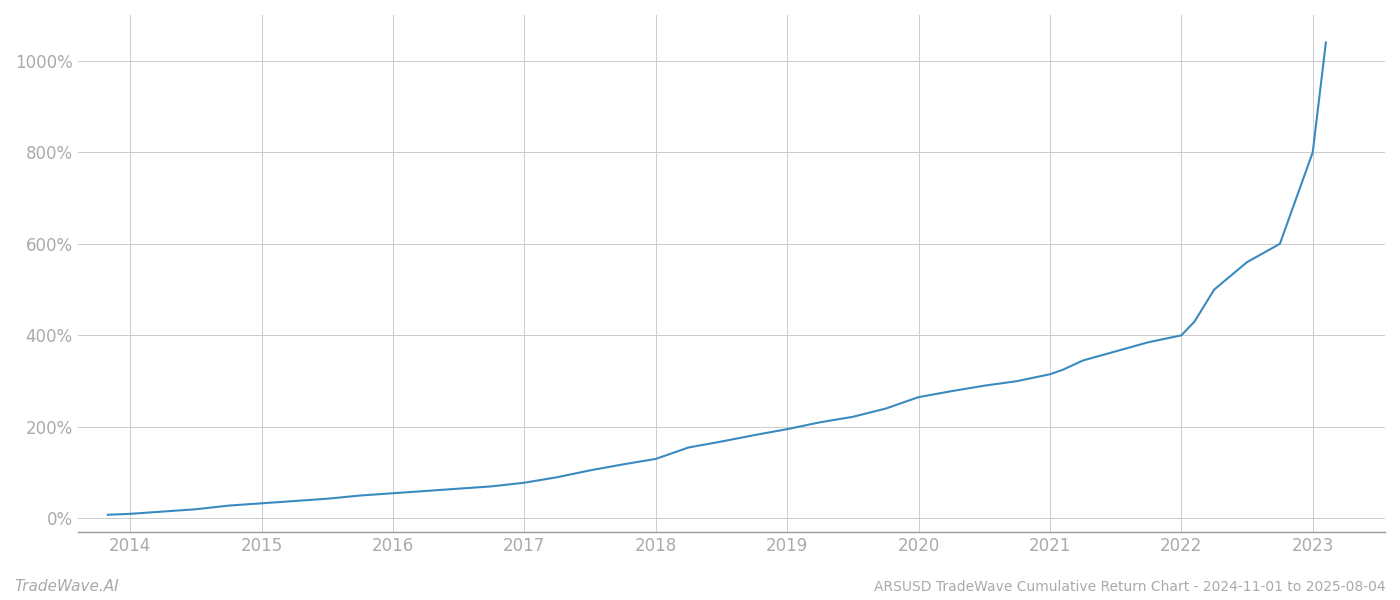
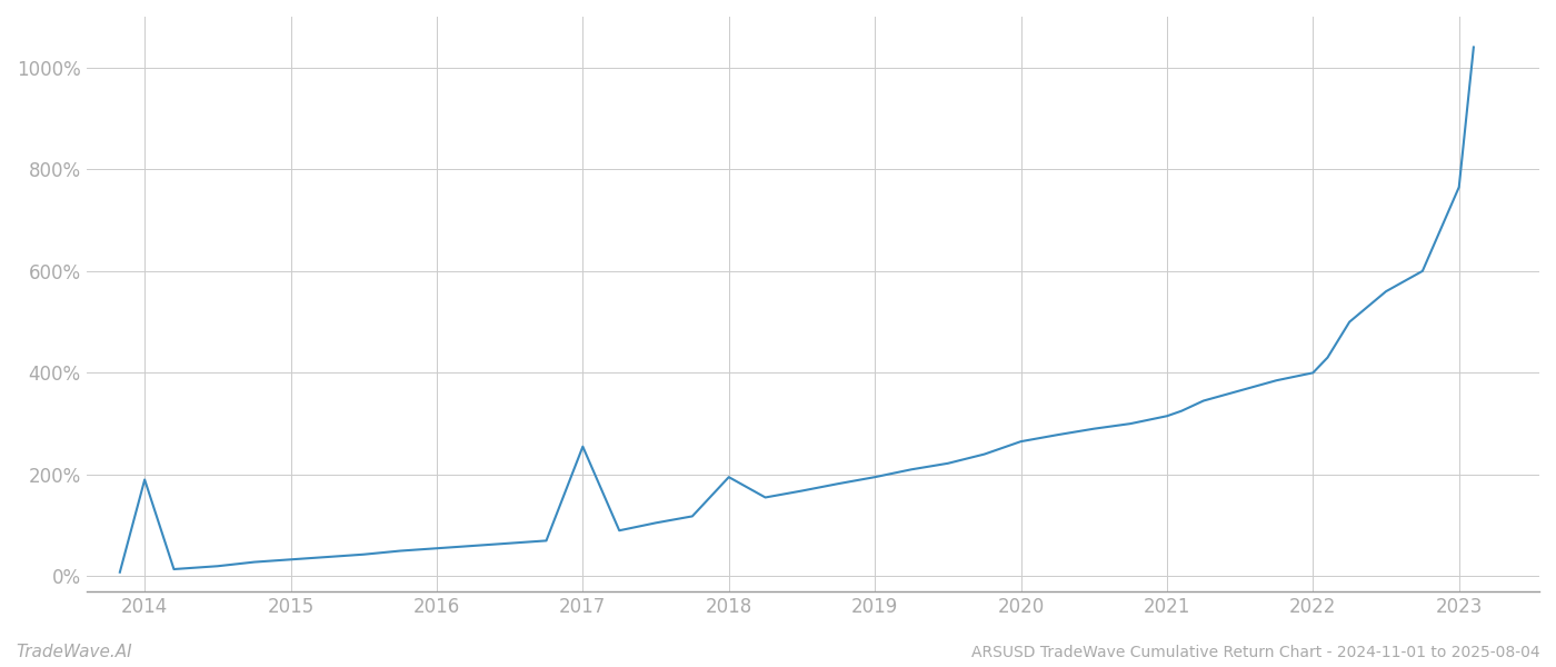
2014: 10% -> 190%
2017: 78% -> 255%
2018: 130% -> 195%
2023: 800% -> 765%
